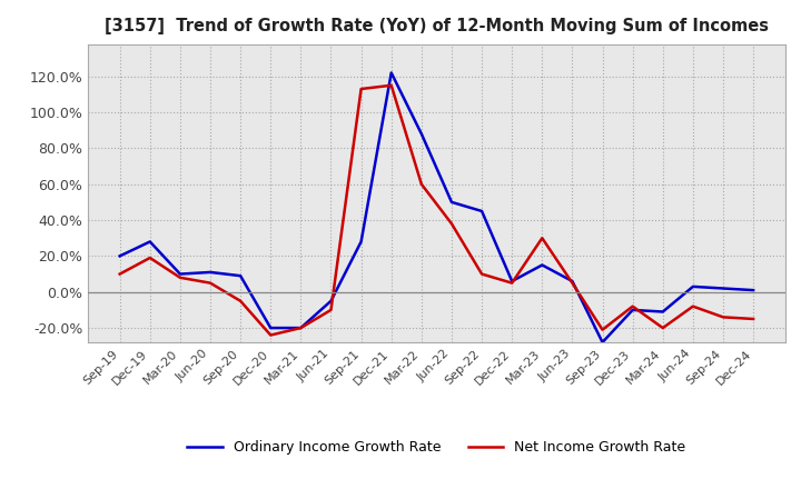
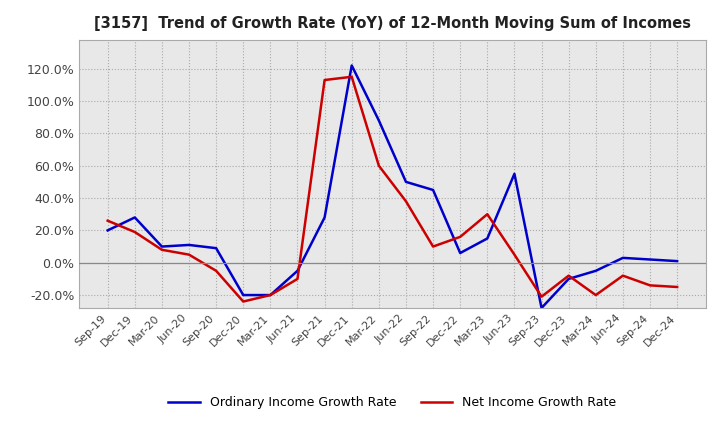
Net Income Growth Rate/Sep-19: 10% -> 26%
Net Income Growth Rate/Dec-22: 5% -> 16%
Ordinary Income Growth Rate/Jun-23: 6% -> 55%
Ordinary Income Growth Rate/Mar-24: -11% -> -5%
